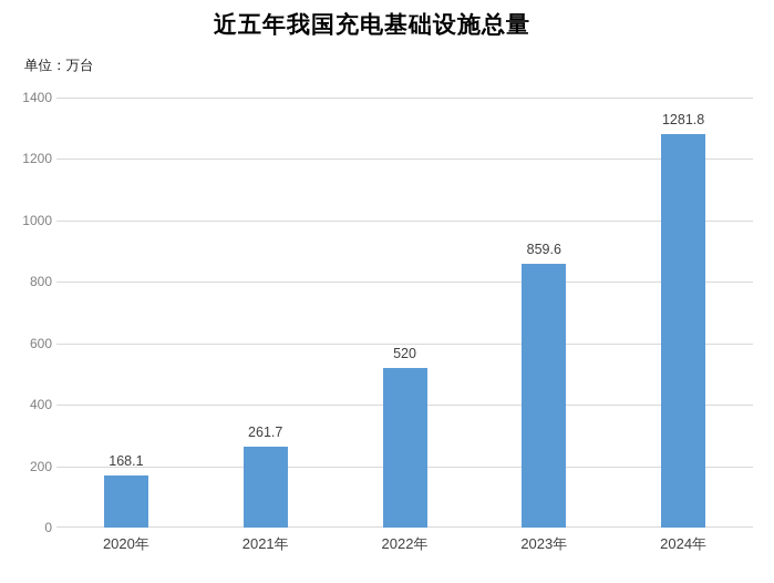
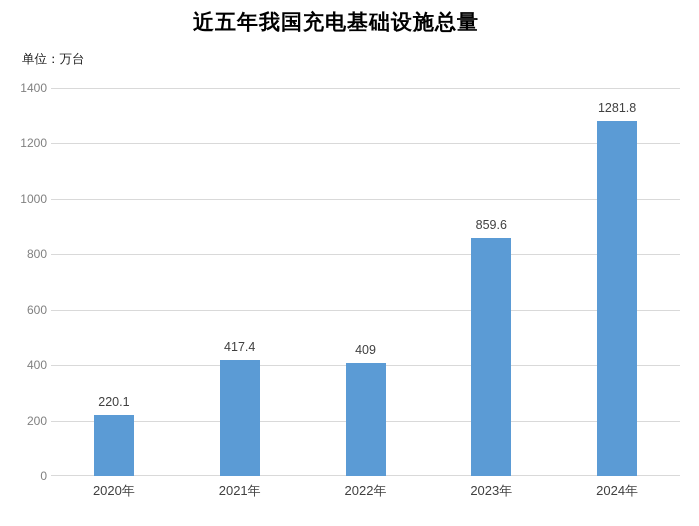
2020年: 168.1 -> 220.1
2021年: 261.7 -> 417.4
2022年: 520 -> 409
